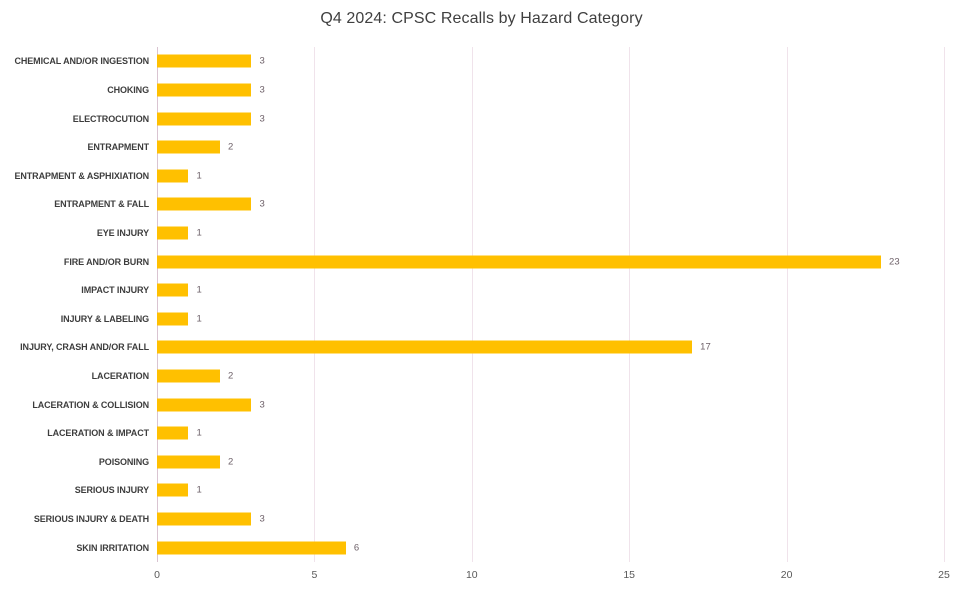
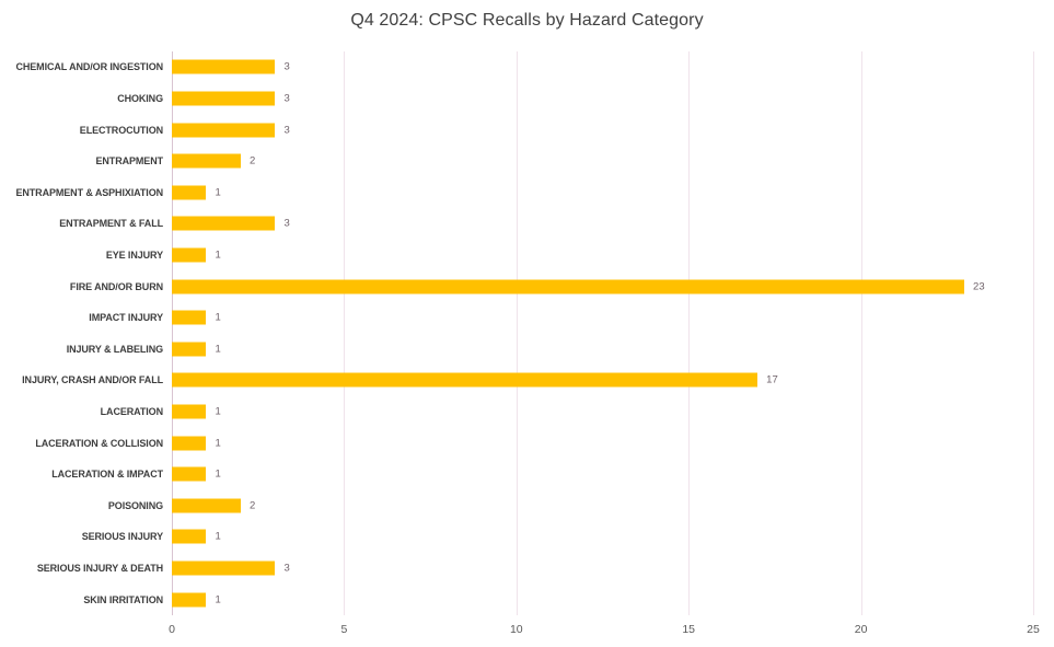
LACERATION: 2 -> 1
LACERATION & COLLISION: 3 -> 1
SKIN IRRITATION: 6 -> 1
